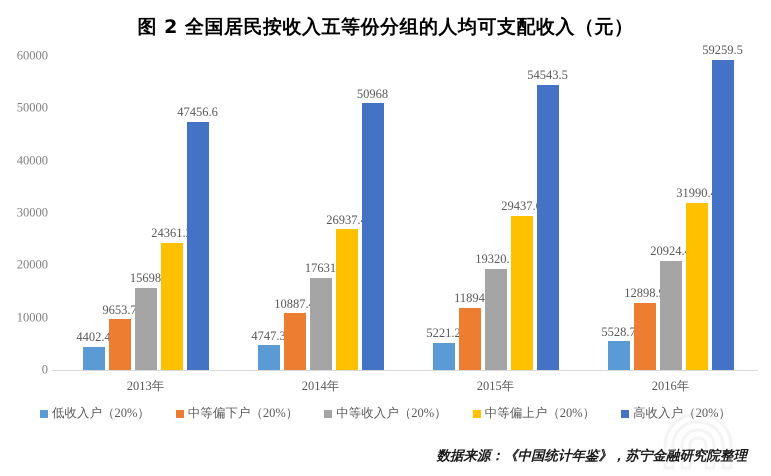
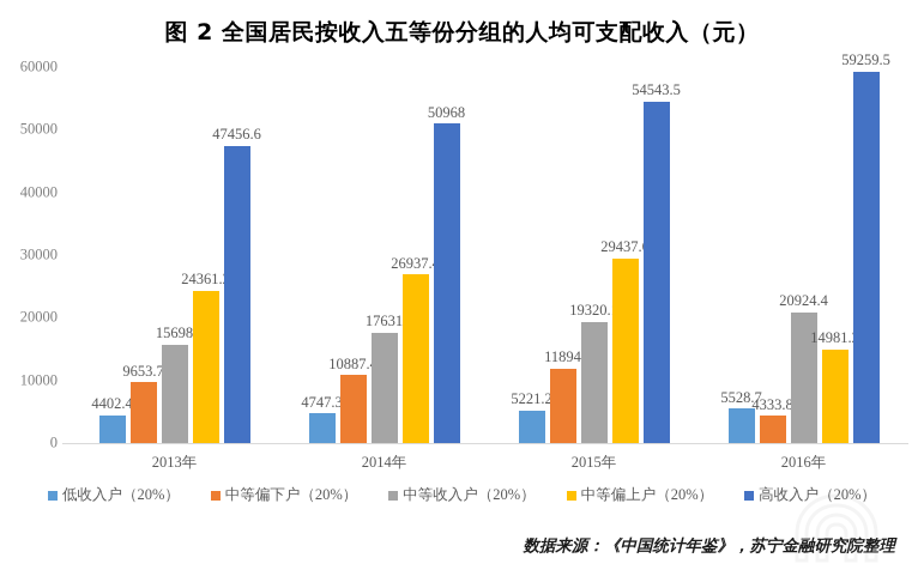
中等偏下户（20%）/2016年: 12898.9 -> 4333.8
中等偏上户（20%）/2016年: 31990.4 -> 14981.2
